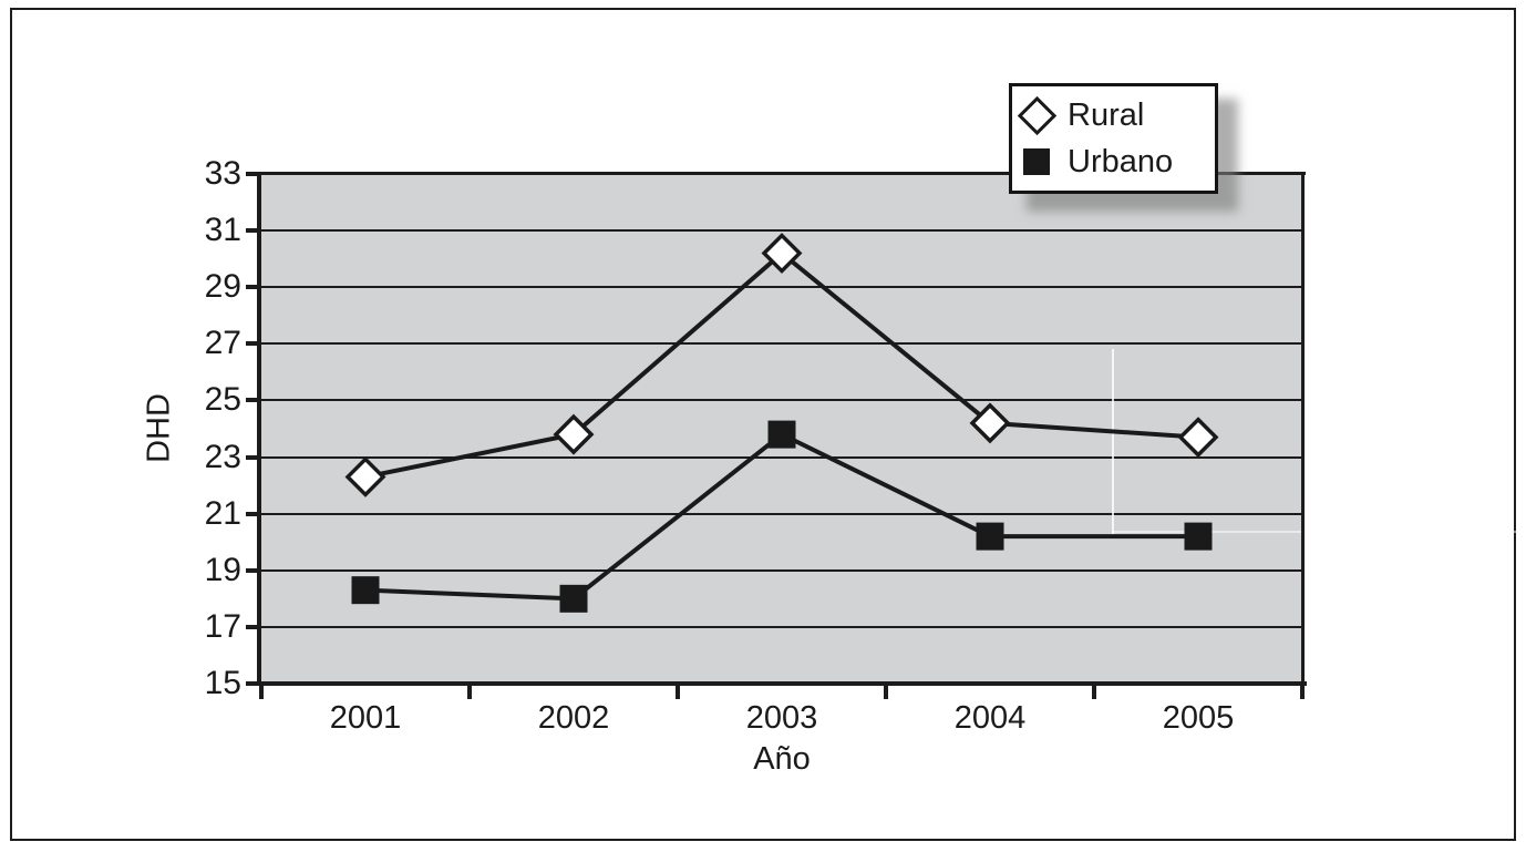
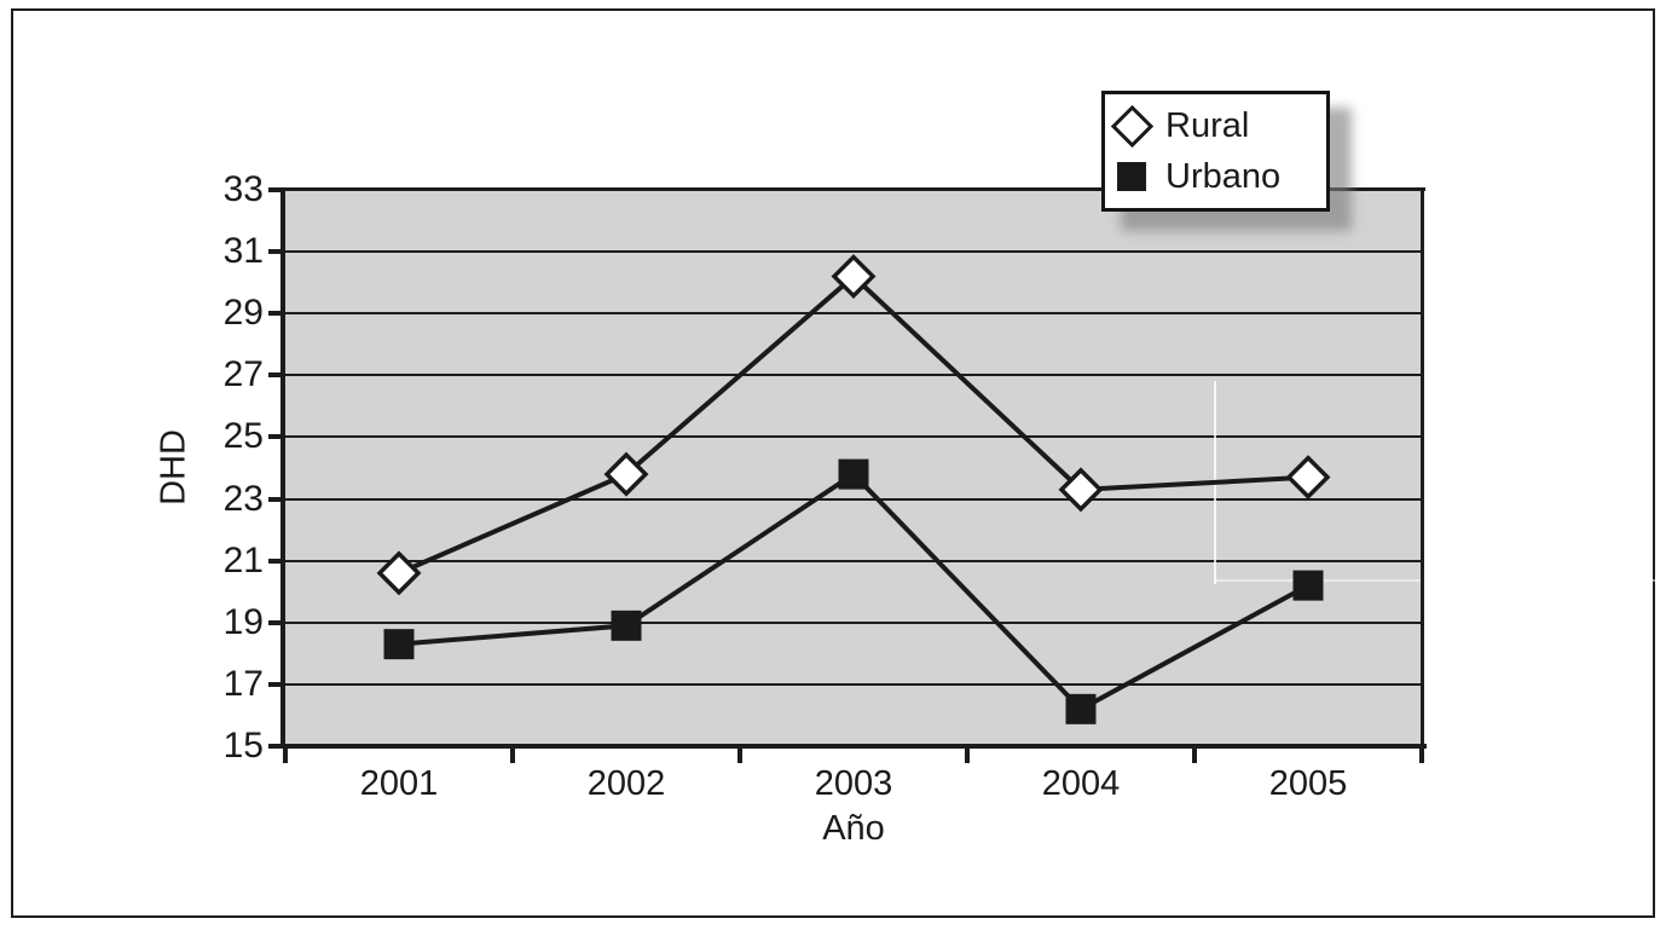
Rural/2001: 22.3 -> 20.6
Urbano/2002: 18.0 -> 18.9
Rural/2004: 24.2 -> 23.3
Urbano/2004: 20.2 -> 16.2
